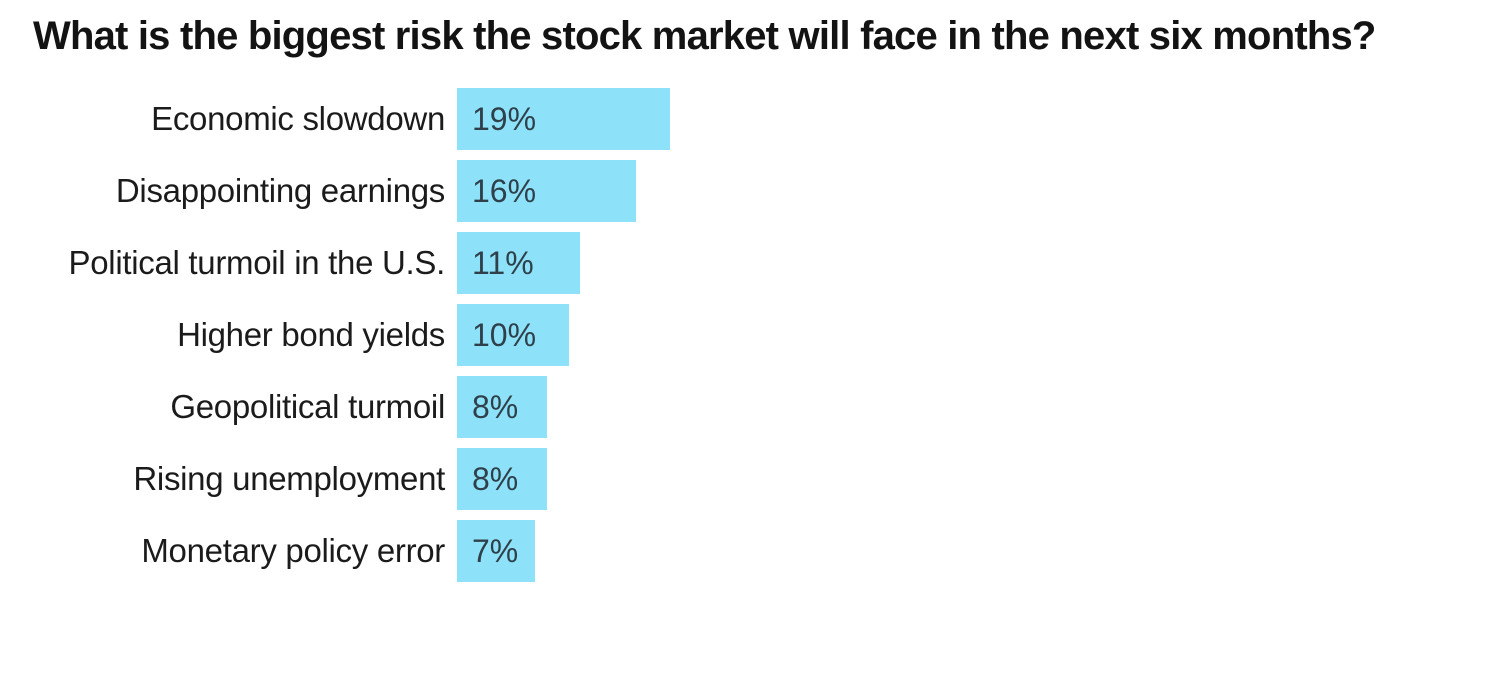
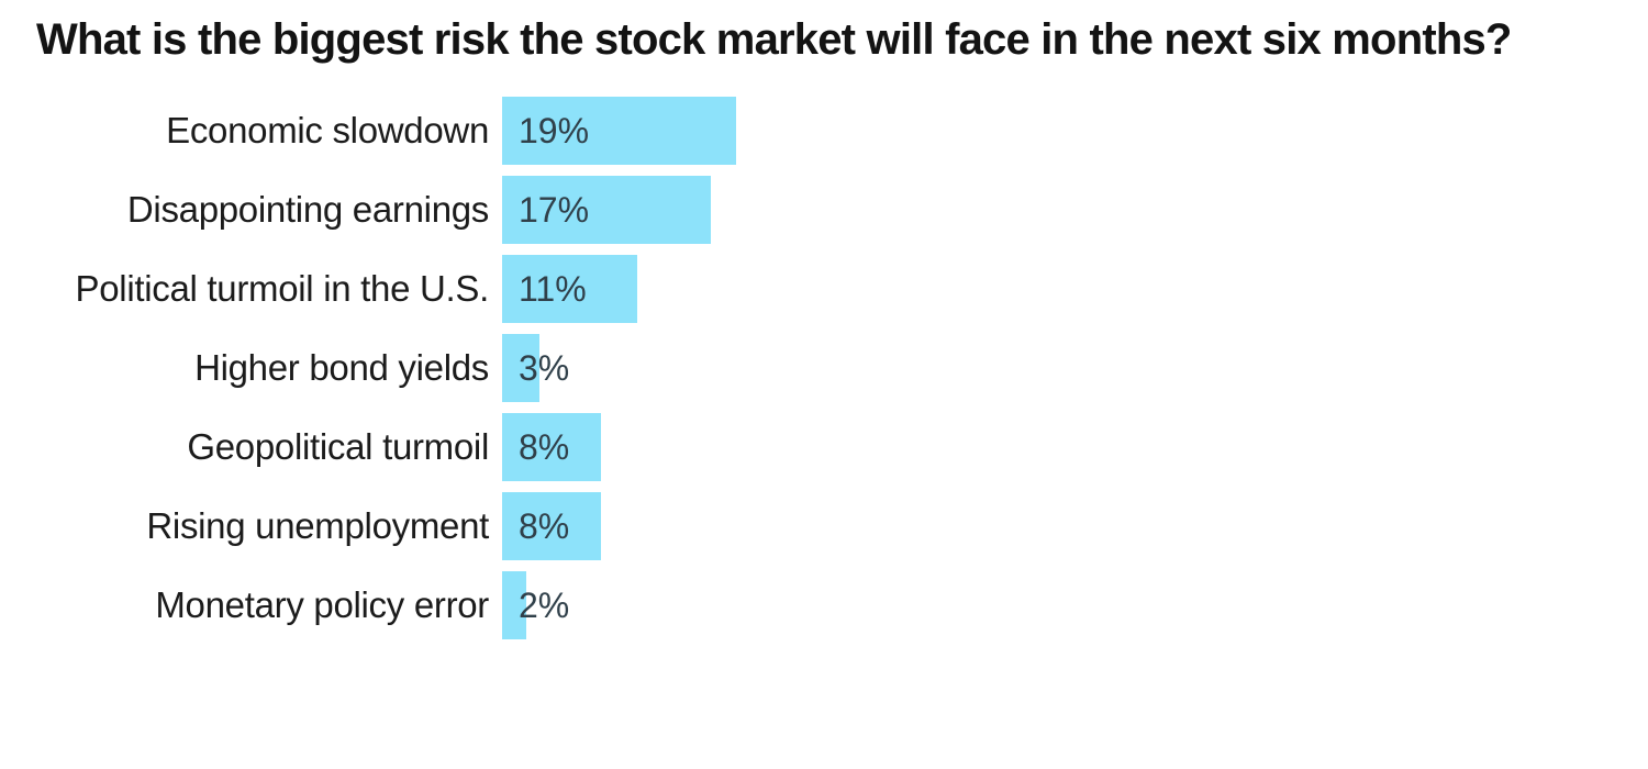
Disappointing earnings: 16% -> 17%
Higher bond yields: 10% -> 3%
Monetary policy error: 7% -> 2%
